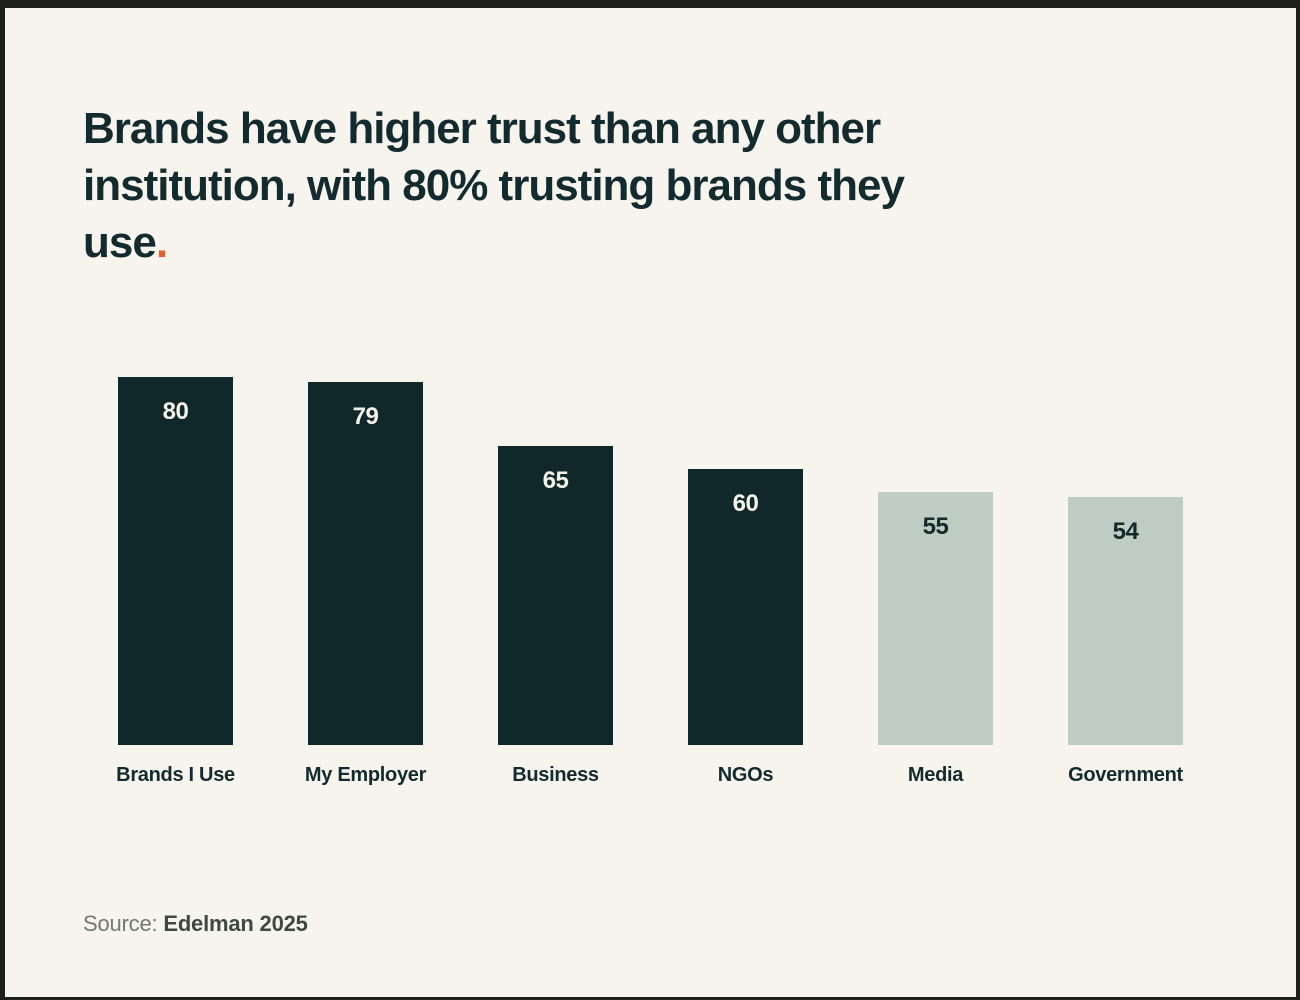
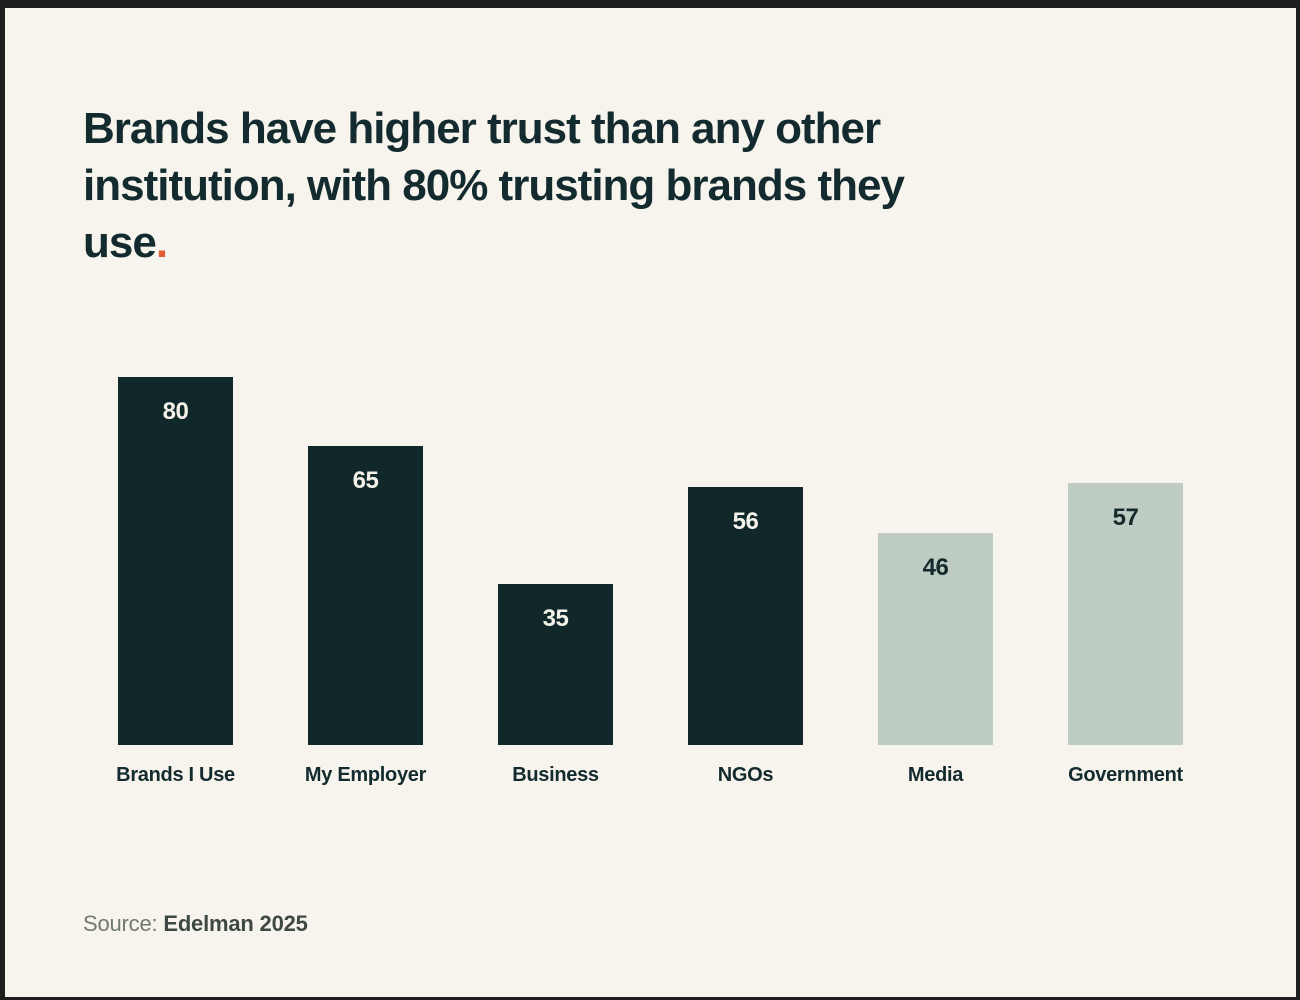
My Employer: 79 -> 65
Business: 65 -> 35
NGOs: 60 -> 56
Media: 55 -> 46
Government: 54 -> 57
